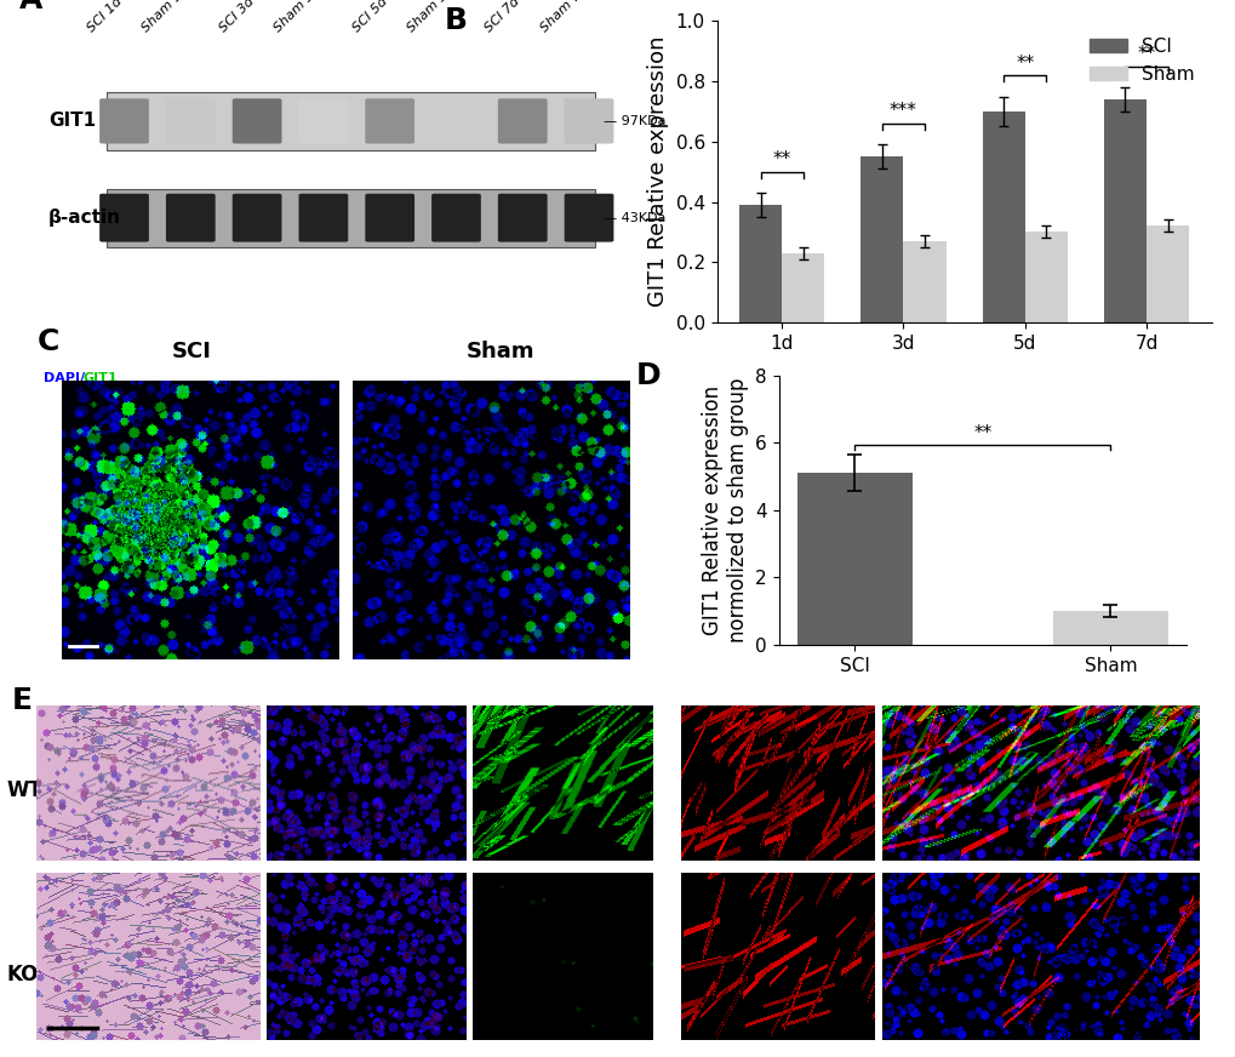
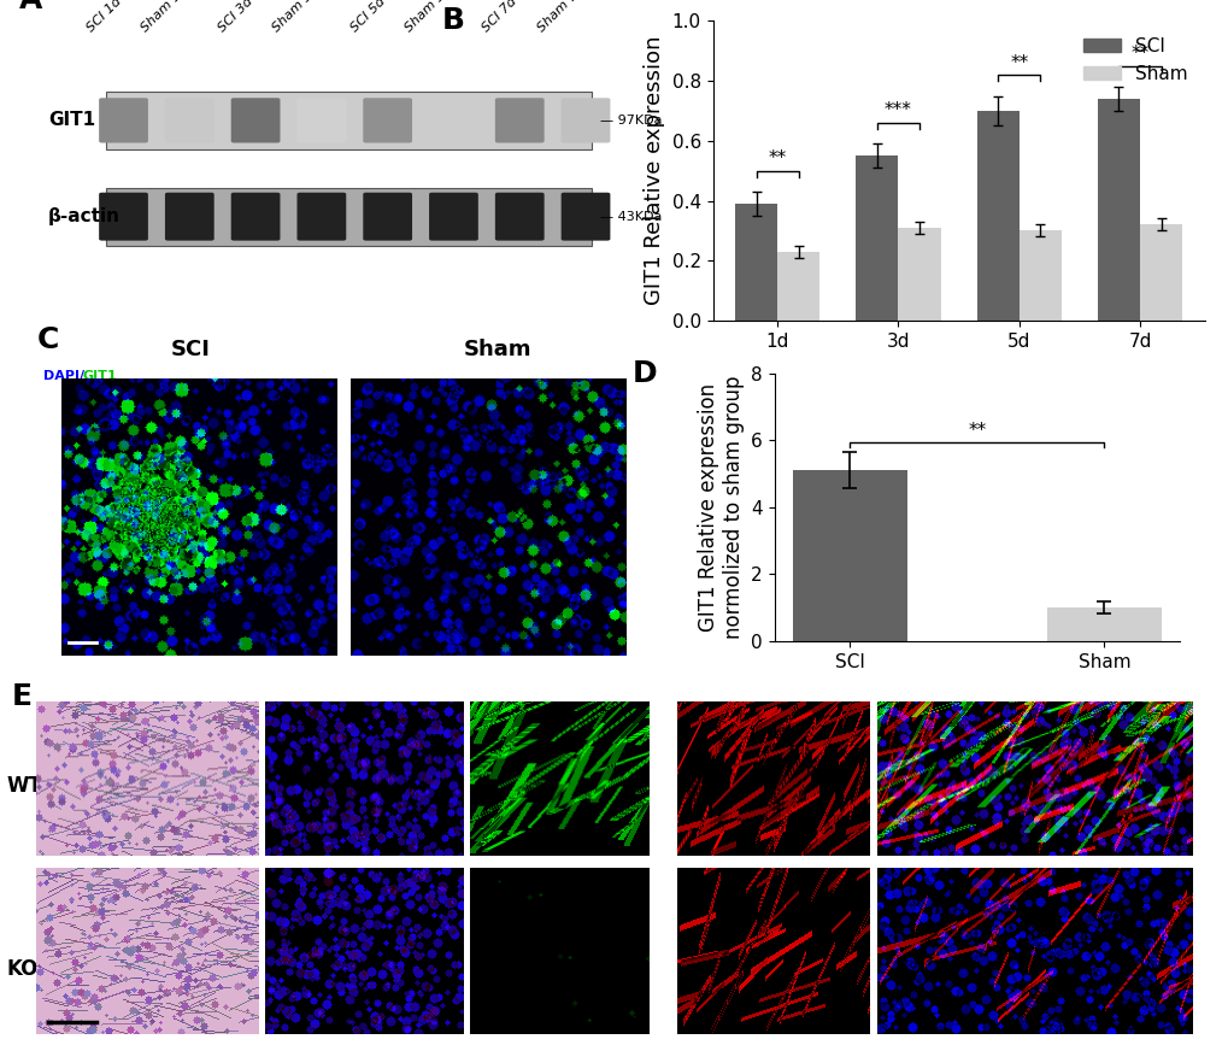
Sham/3d: 0.27 -> 0.31
